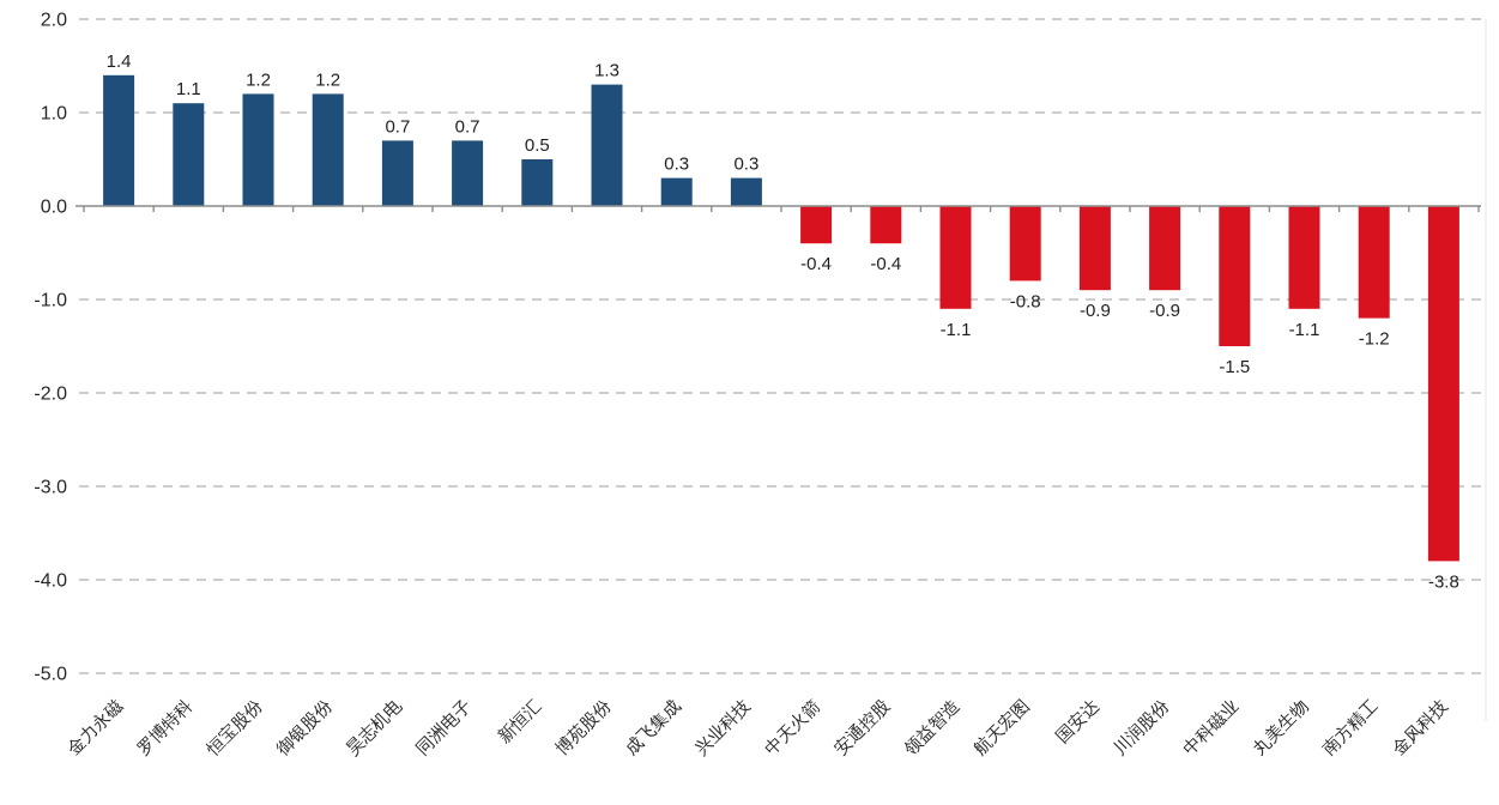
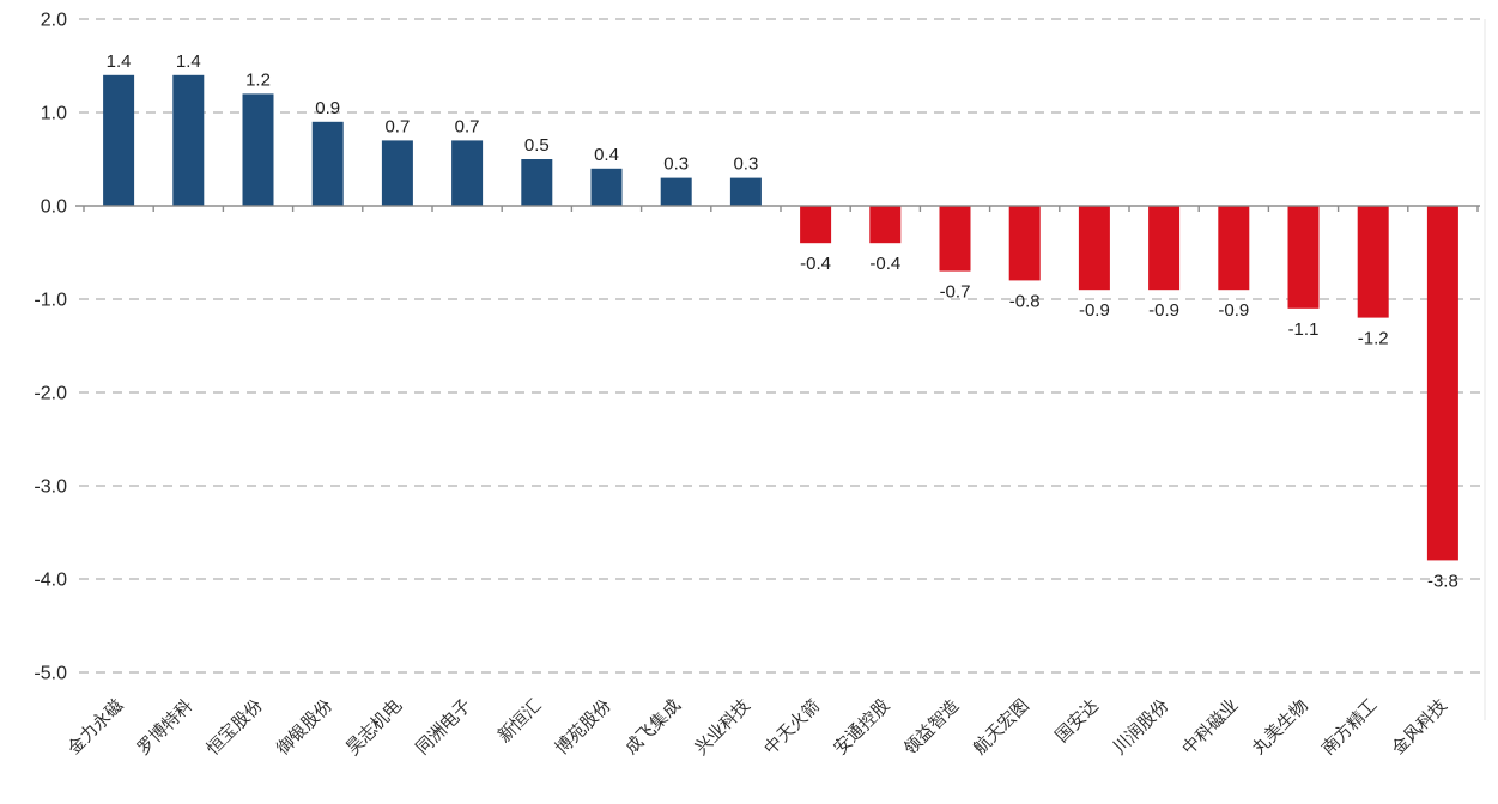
罗博特科: 1.1 -> 1.4
御银股份: 1.2 -> 0.9
博苑股份: 1.3 -> 0.4
领益智造: -1.1 -> -0.7
中科磁业: -1.5 -> -0.9
